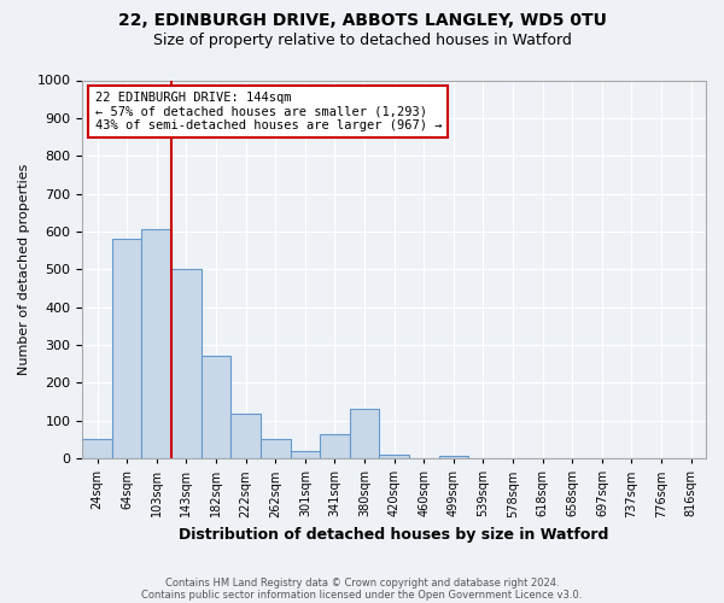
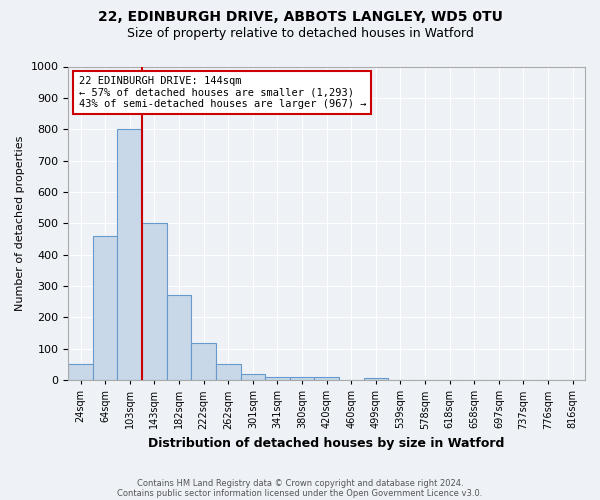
64sqm: 580 -> 460
103sqm: 605 -> 800
341sqm: 65 -> 10
380sqm: 130 -> 10
